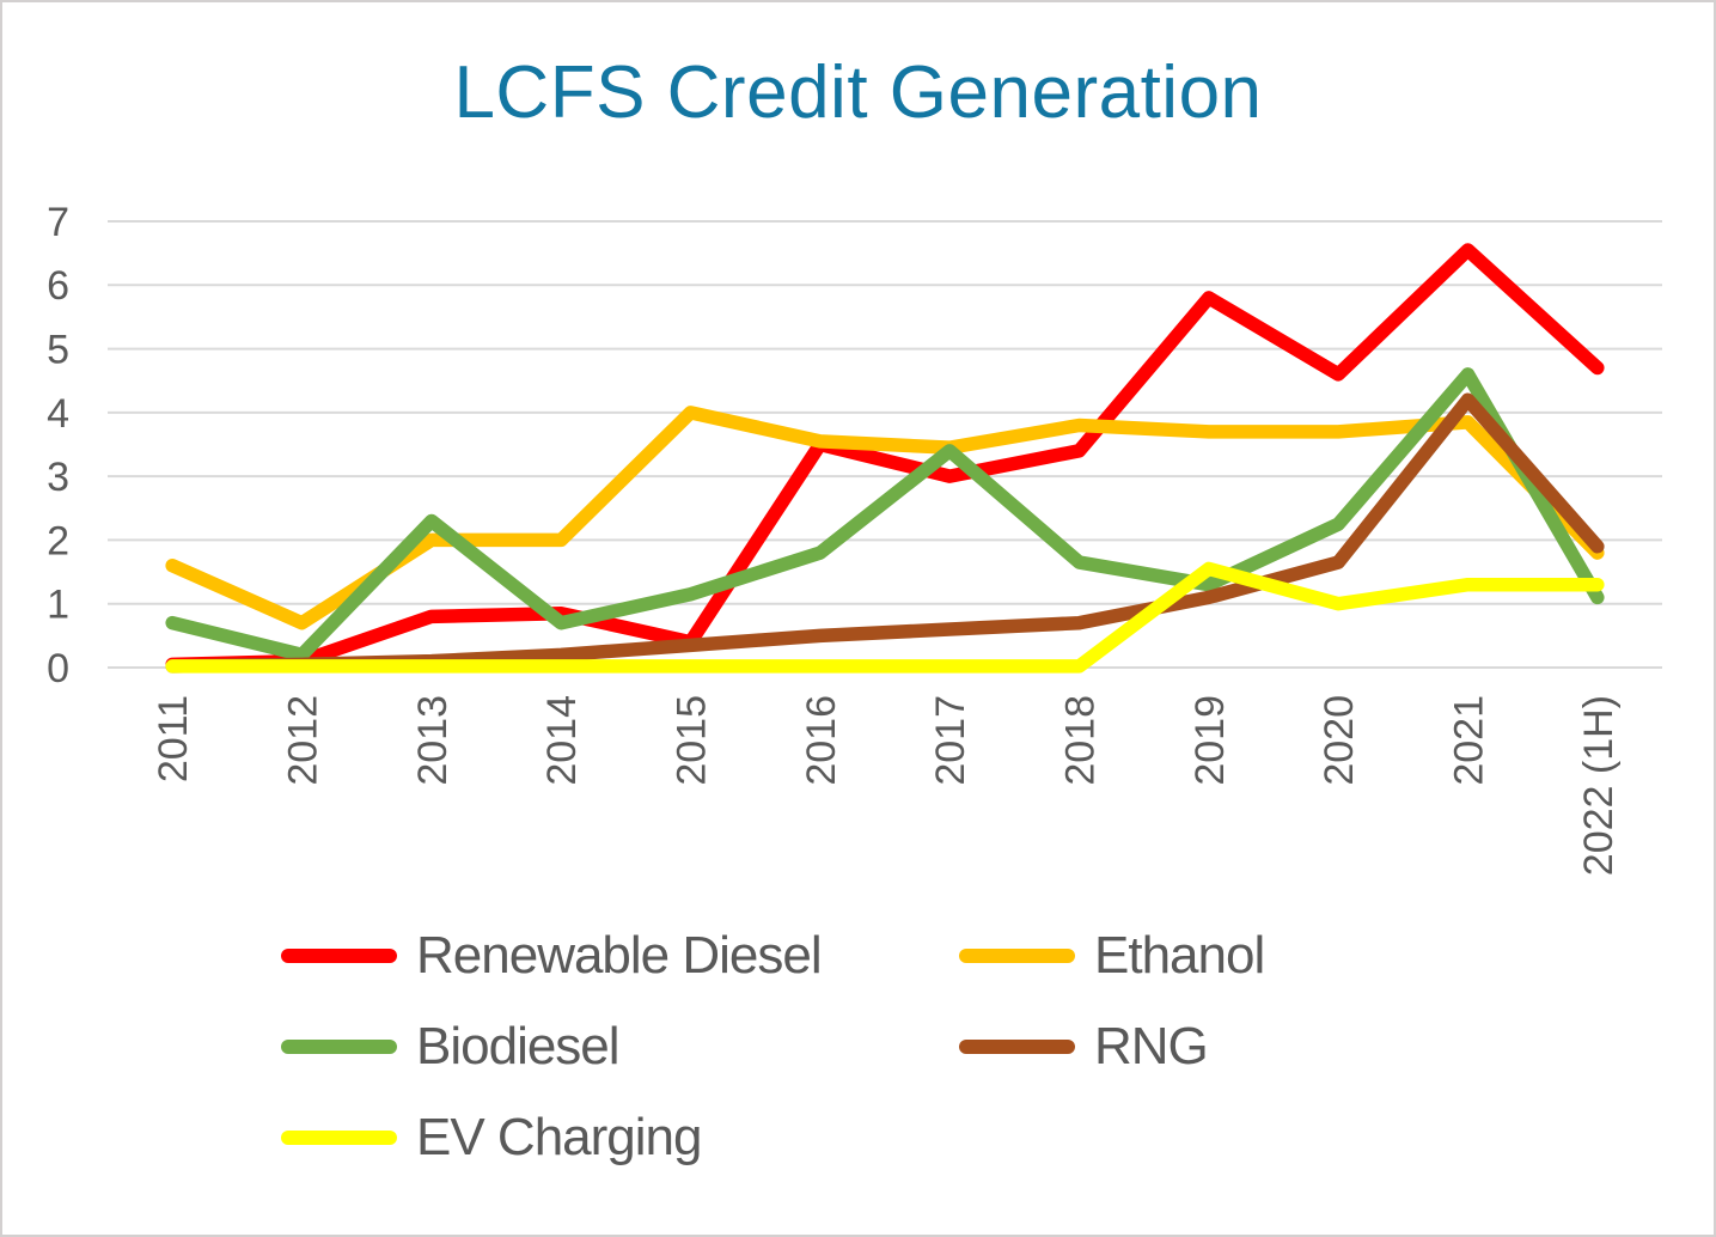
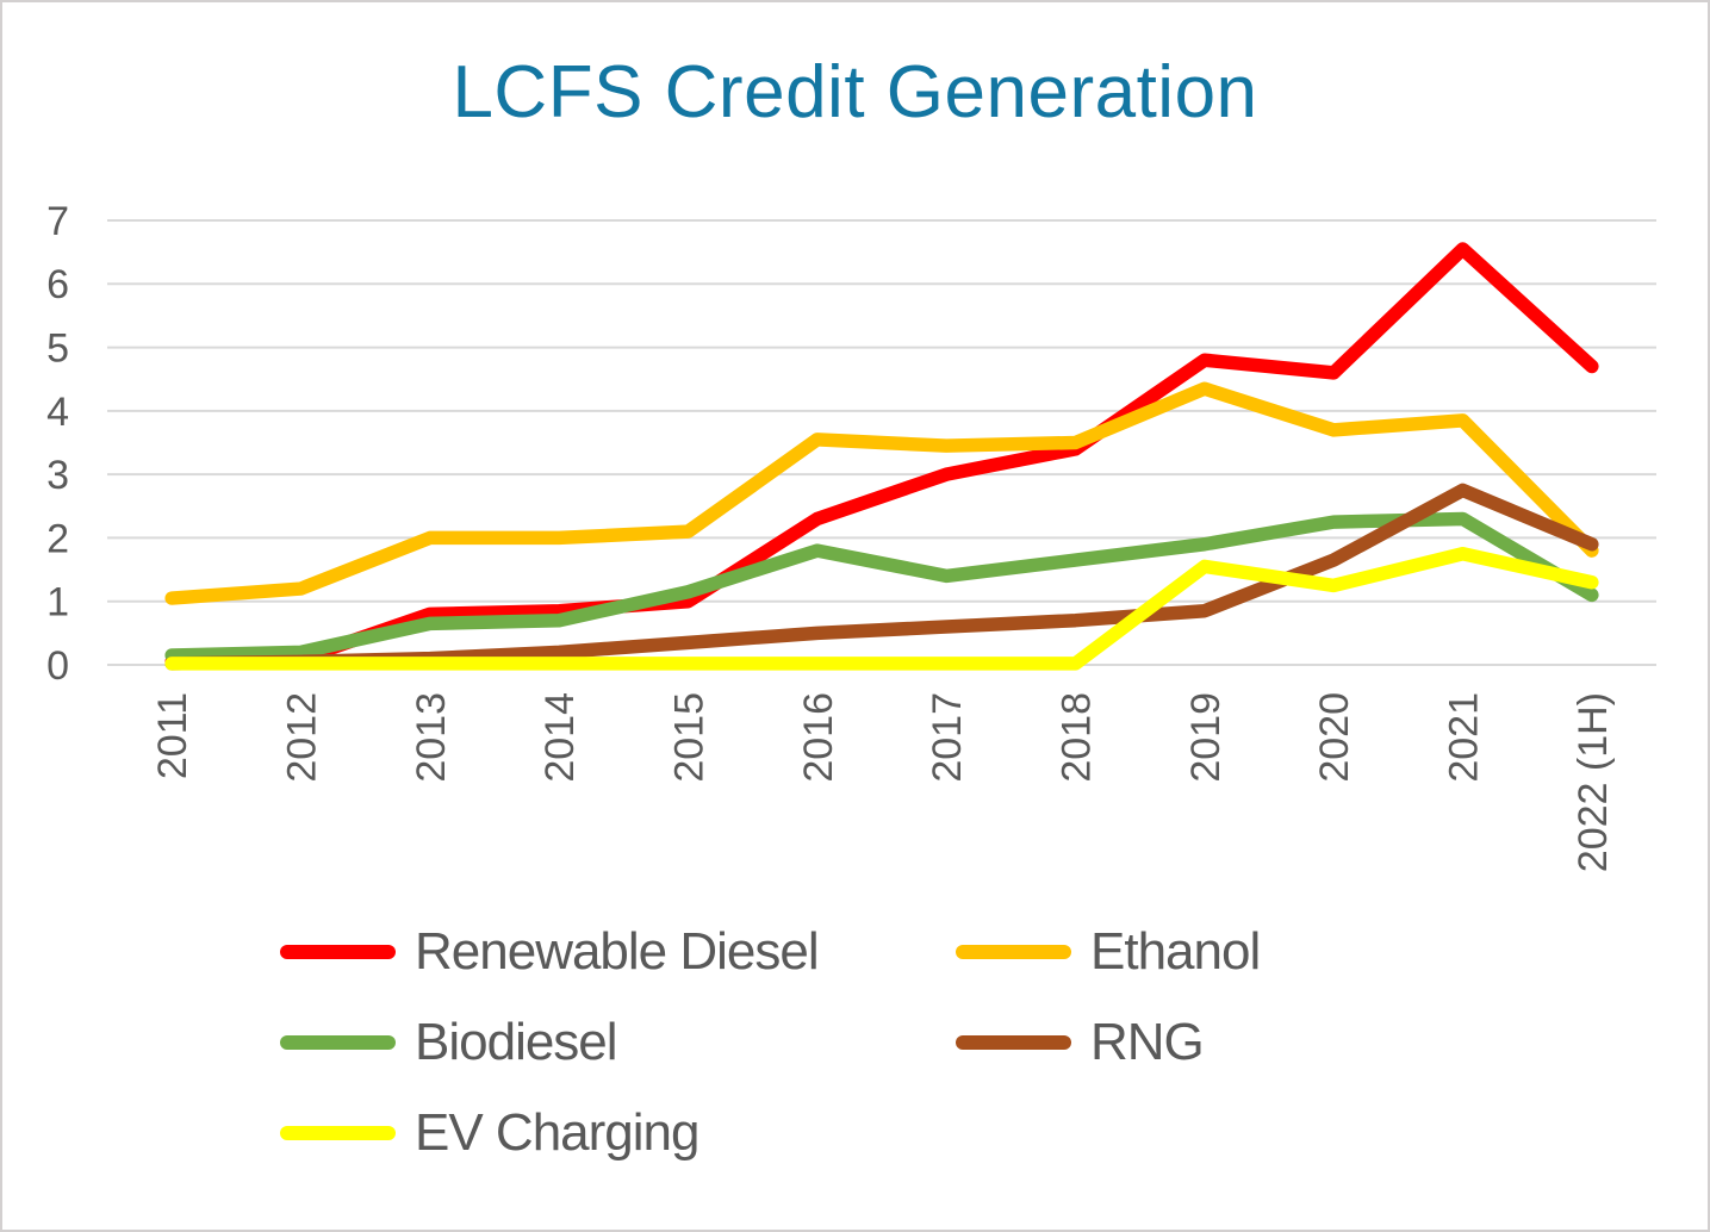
Ethanol/2011: 1.6 -> 1.1
Biodiesel/2011: 0.7 -> 0.1
Ethanol/2012: 0.7 -> 1.2
Biodiesel/2013: 2.3 -> 0.7
Renewable Diesel/2015: 0.4 -> 1.0
Ethanol/2015: 4.0 -> 2.1
Renewable Diesel/2016: 3.5 -> 2.3
Biodiesel/2017: 3.4 -> 1.4
Ethanol/2018: 3.8 -> 3.5
Renewable Diesel/2019: 5.8 -> 4.8
Ethanol/2019: 3.7 -> 4.3
Biodiesel/2019: 1.3 -> 1.9
RNG/2019: 1.1 -> 0.8
EV Charging/2020: 1.0 -> 1.2
Biodiesel/2021: 4.6 -> 2.3
RNG/2021: 4.2 -> 2.8
EV Charging/2021: 1.3 -> 1.8
